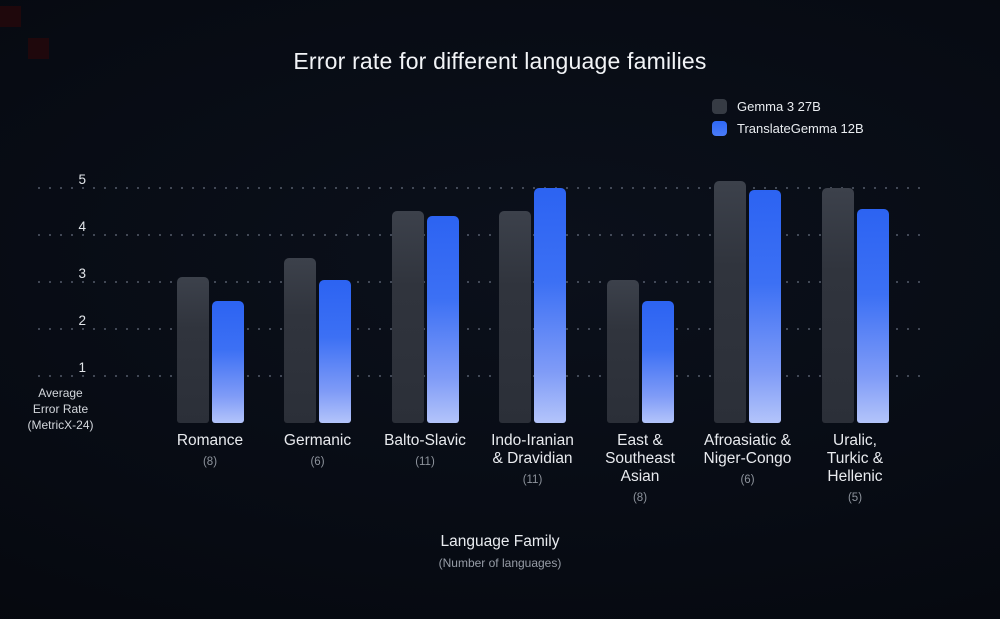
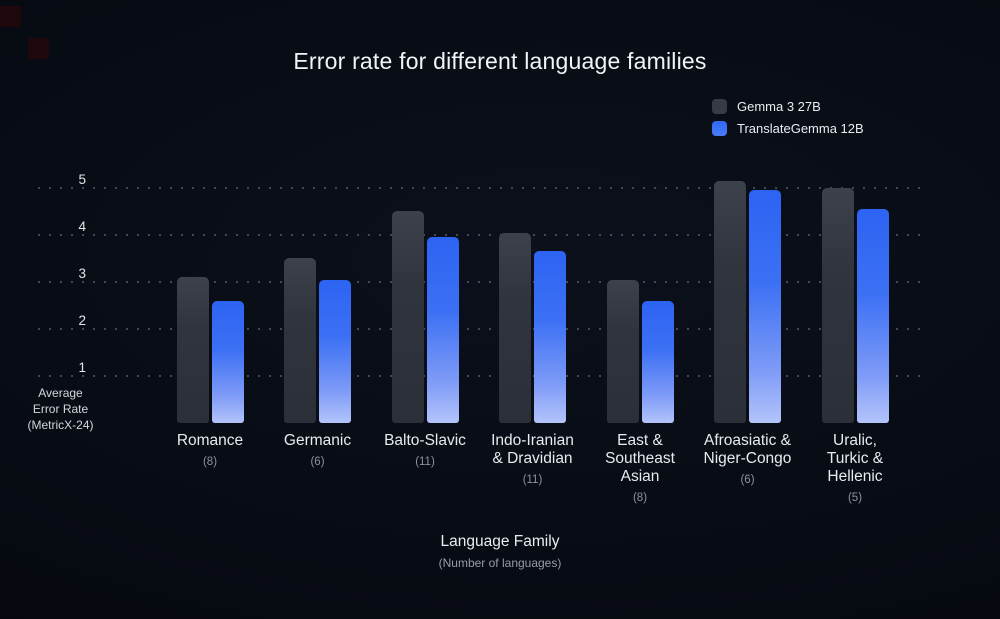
TranslateGemma 12B/Balto-Slavic: 4.4 -> 4.0
Gemma 3 27B/Indo-Iranian & Dravidian: 4.5 -> 4.0
TranslateGemma 12B/Indo-Iranian & Dravidian: 5.0 -> 3.6
